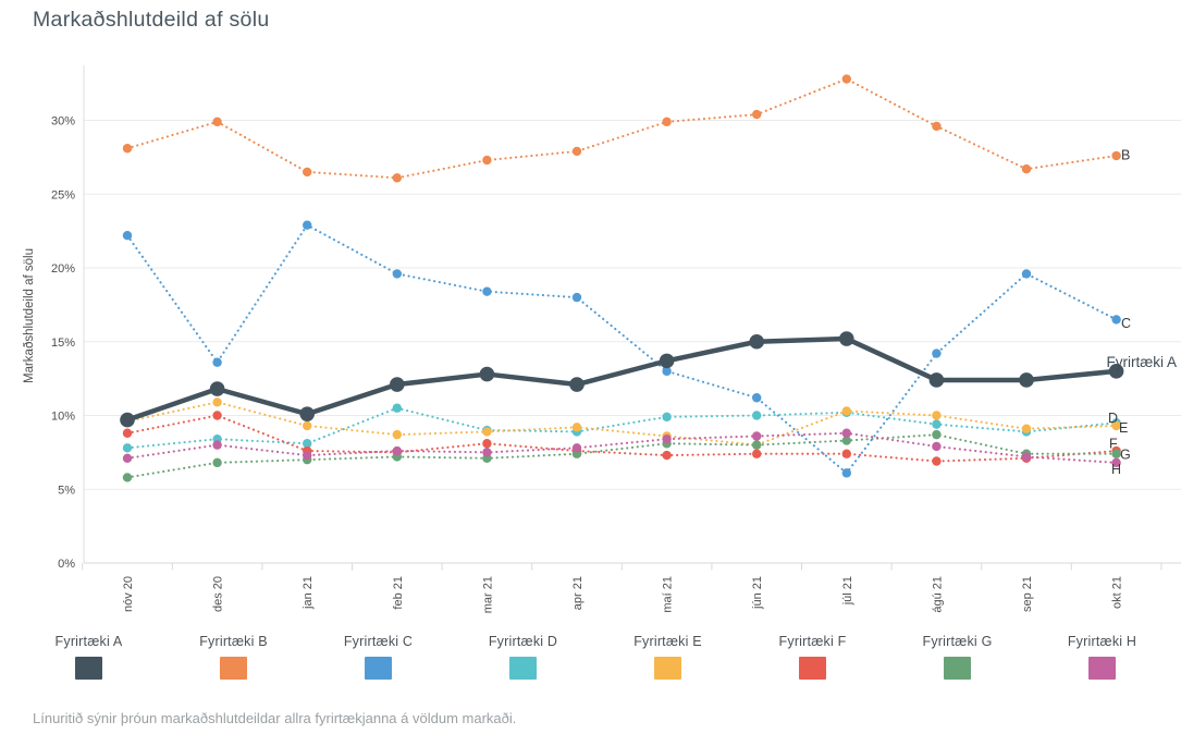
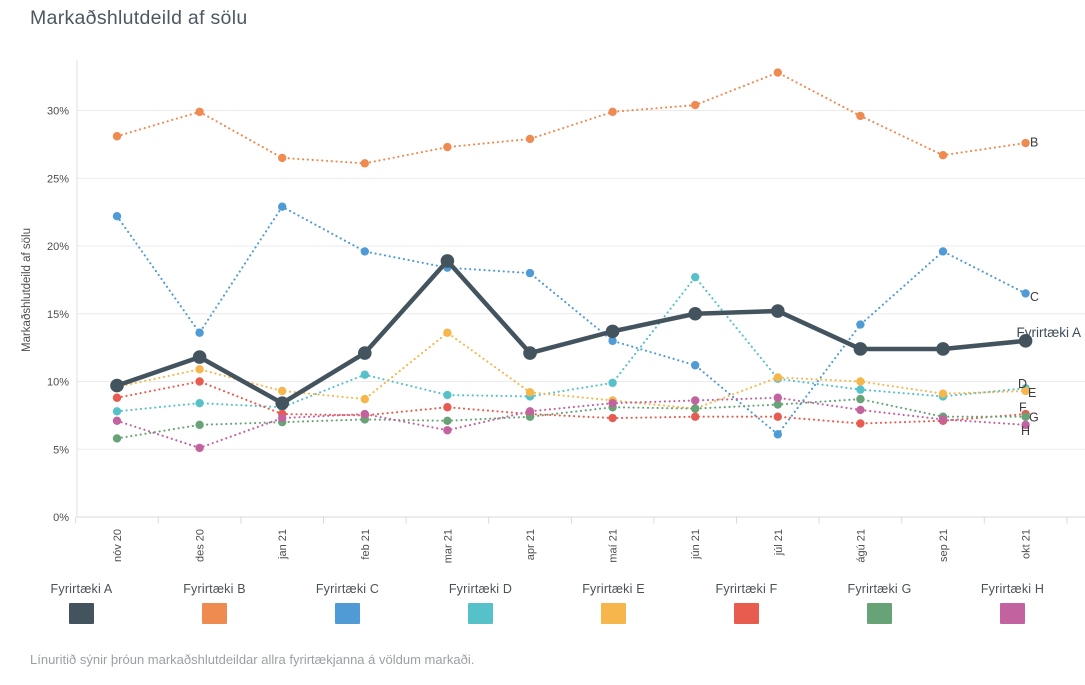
Fyrirtæki H/des 20: 8.0% -> 5.1%
Fyrirtæki A/jan 21: 10.1% -> 8.4%
Fyrirtæki A/mar 21: 12.8% -> 18.9%
Fyrirtæki E/mar 21: 8.9% -> 13.6%
Fyrirtæki H/mar 21: 7.5% -> 6.4%
Fyrirtæki D/jún 21: 10.0% -> 17.7%
